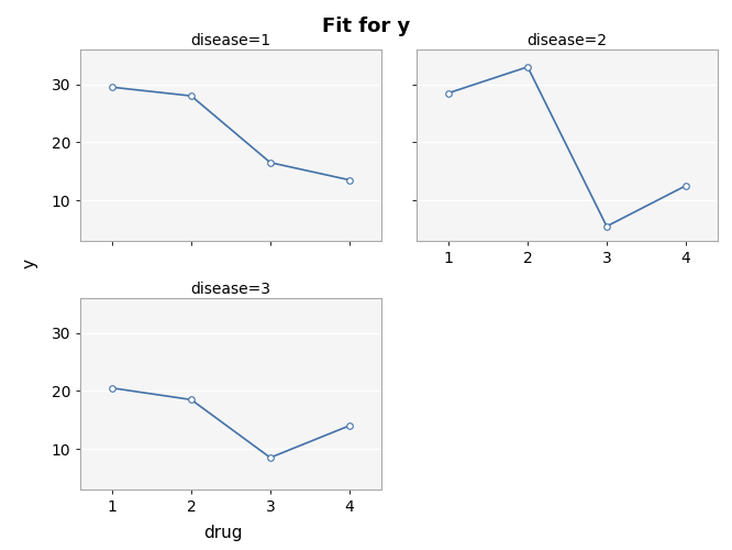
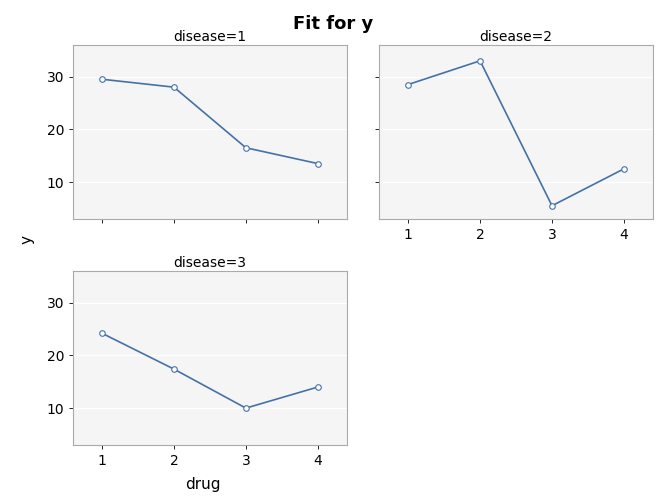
disease=3/1: 20.5 -> 24.2
disease=3/2: 18.5 -> 17.4
disease=3/3: 8.5 -> 10.0
